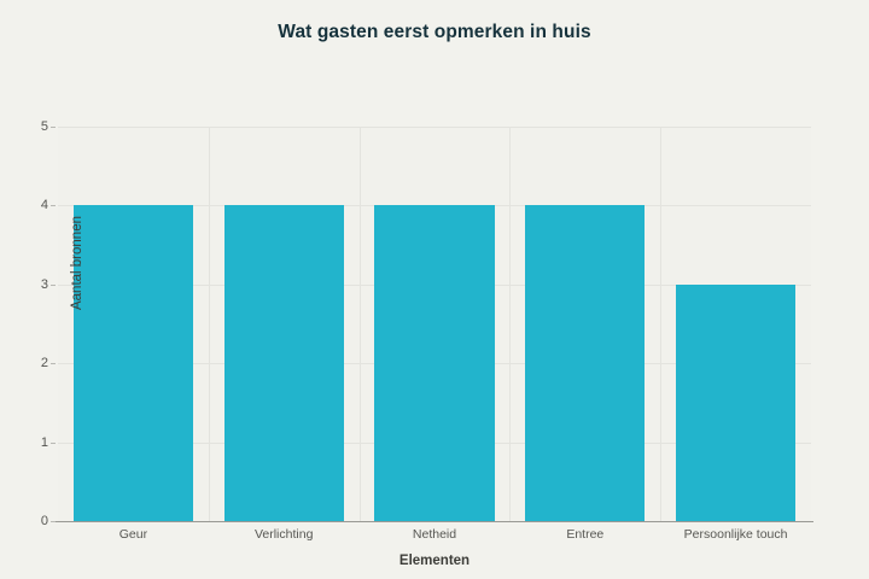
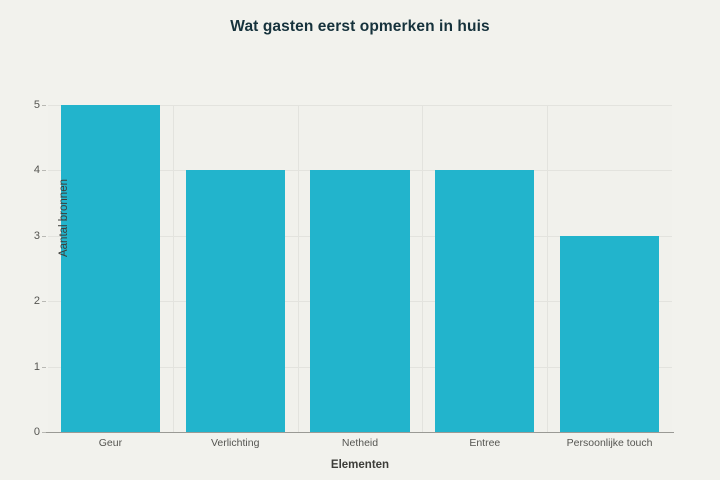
Geur: 4 -> 5
